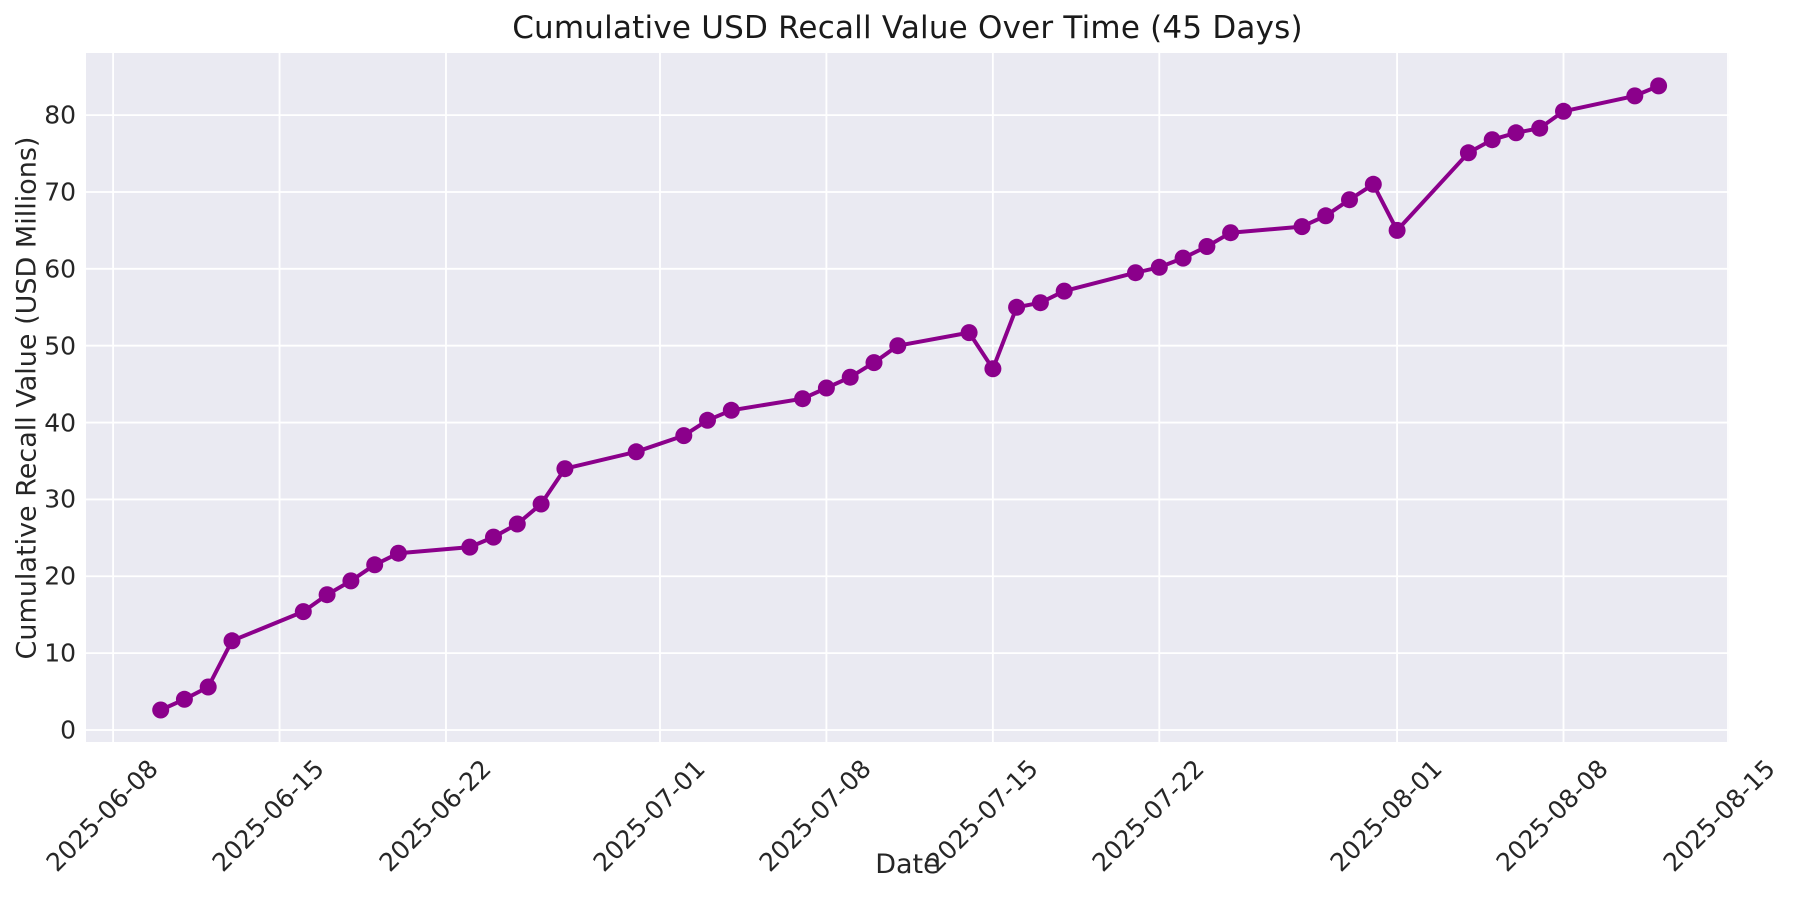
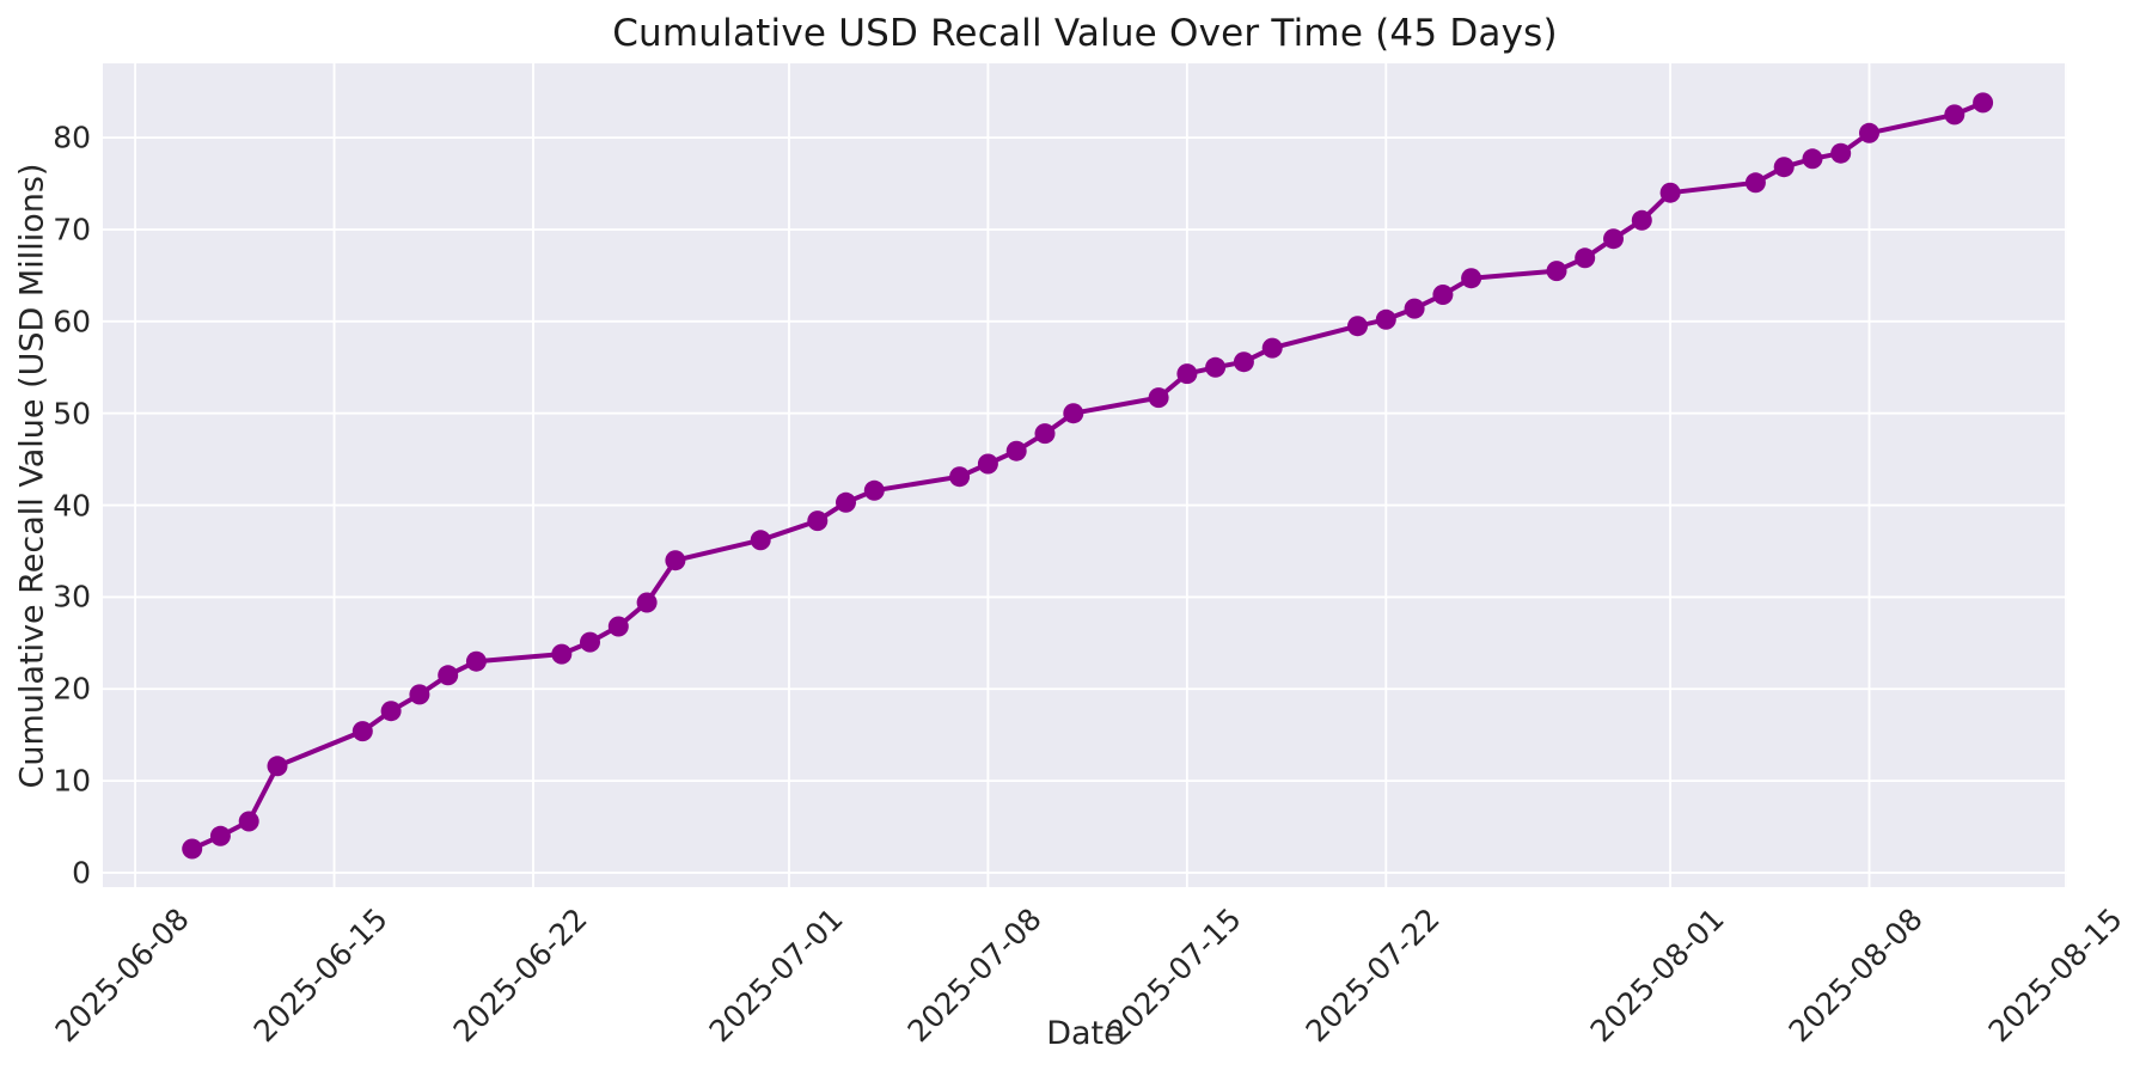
2025-07-15: 47 -> 54
2025-08-01: 65 -> 74
